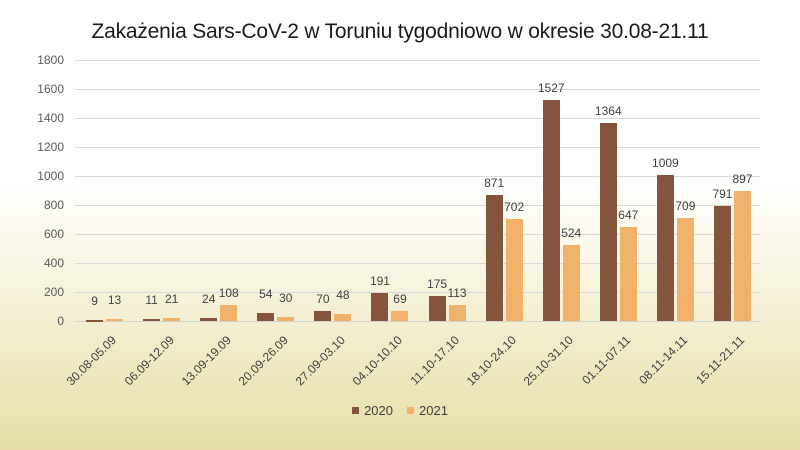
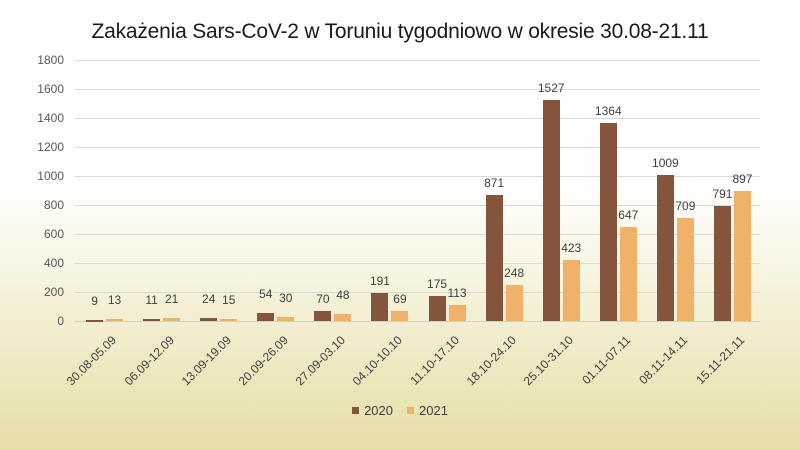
2021/13.09-19.09: 108 -> 15
2021/18.10-24.10: 702 -> 248
2021/25.10-31.10: 524 -> 423
